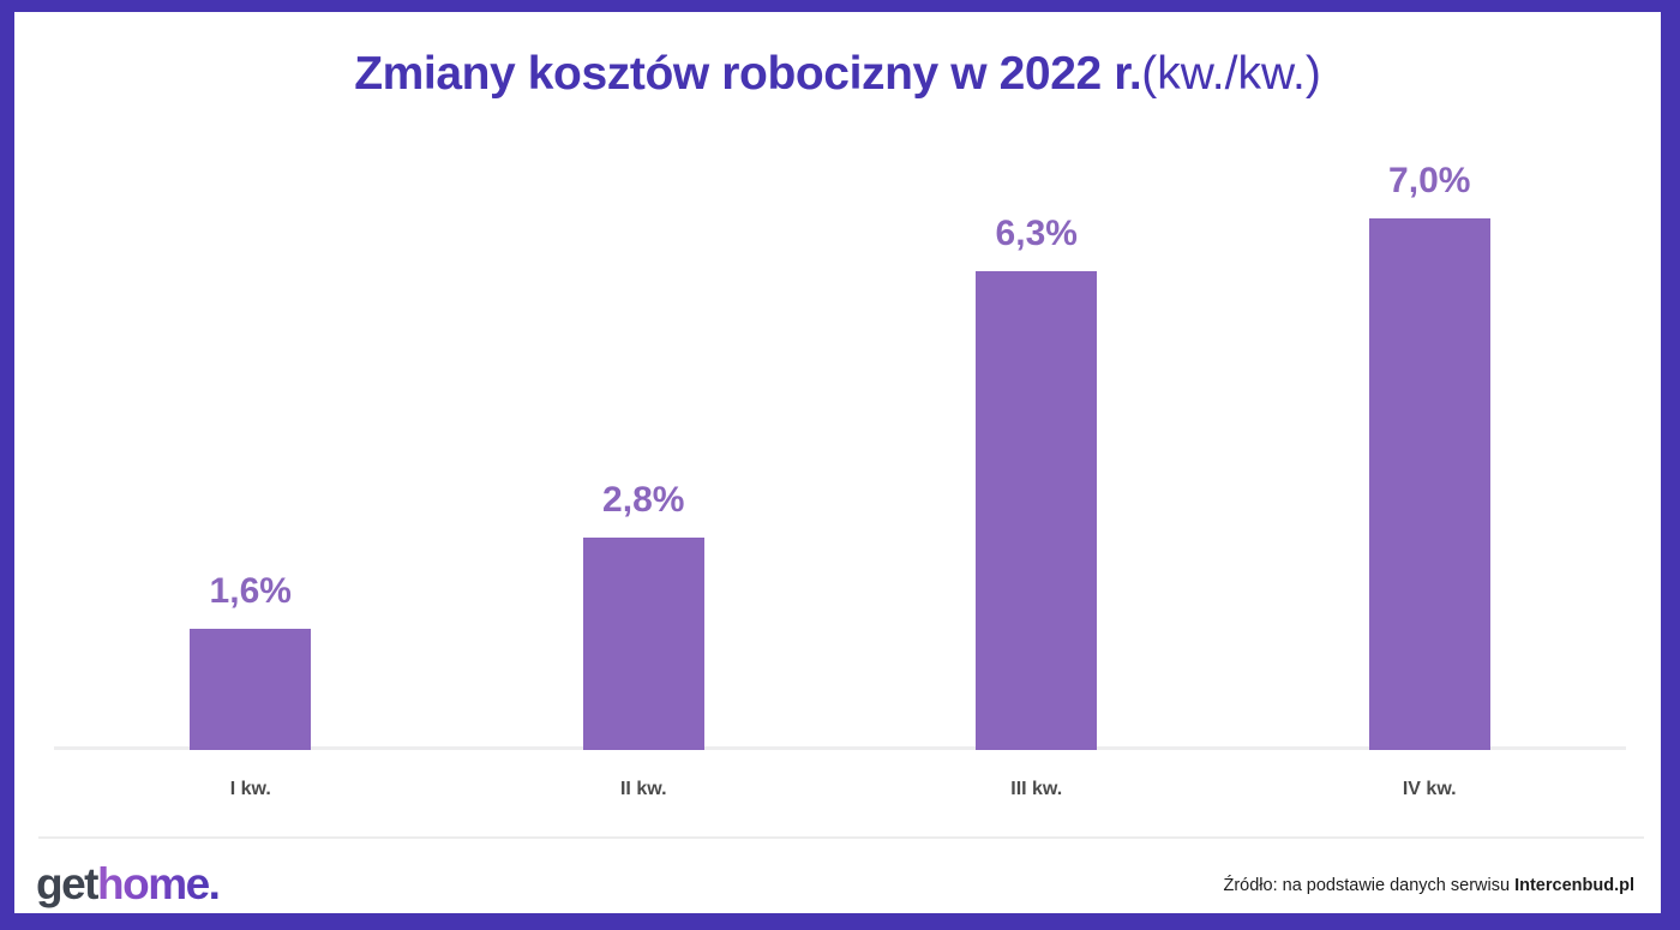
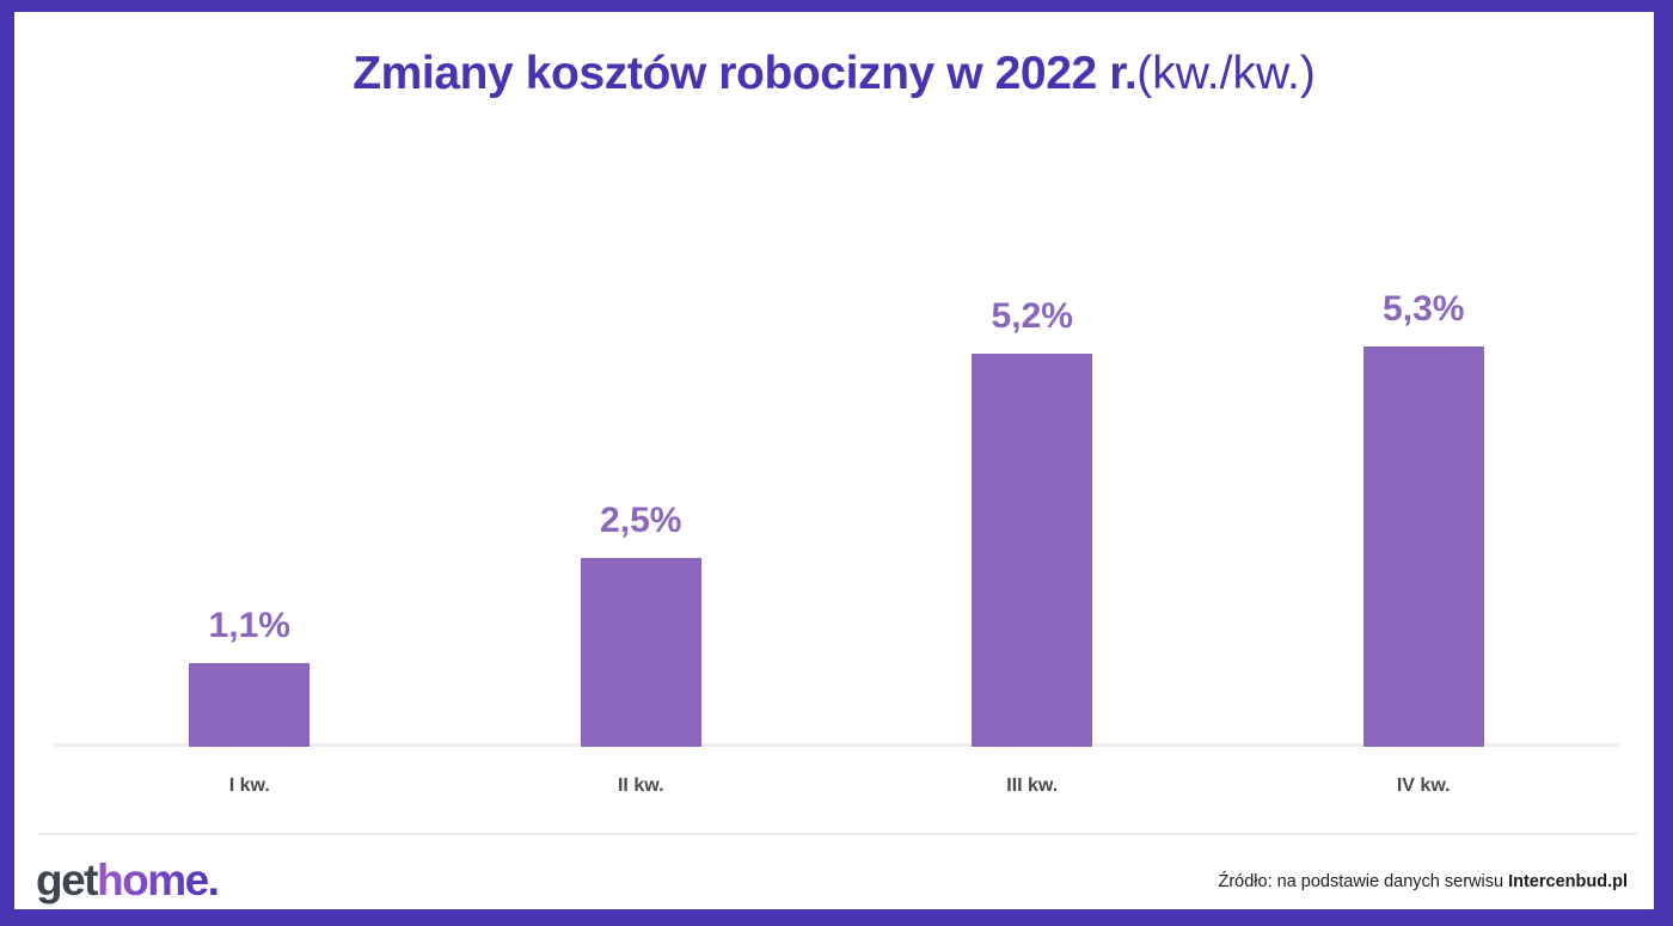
I kw.: 1,6% -> 1,1%
II kw.: 2,8% -> 2,5%
III kw.: 6,3% -> 5,2%
IV kw.: 7,0% -> 5,3%
